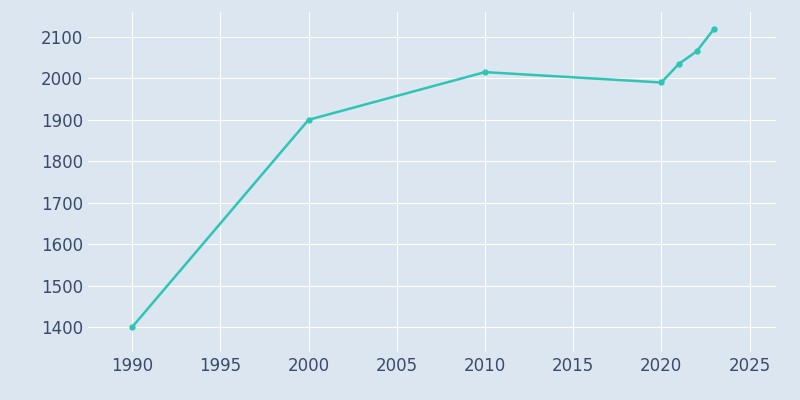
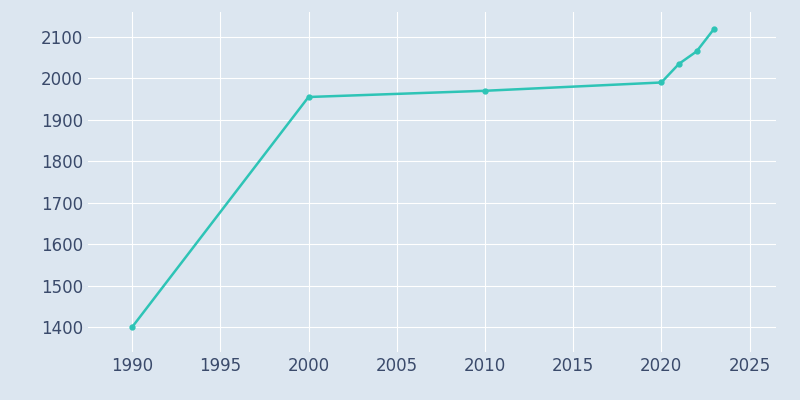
2000: 1900 -> 1955
2010: 2015 -> 1970
